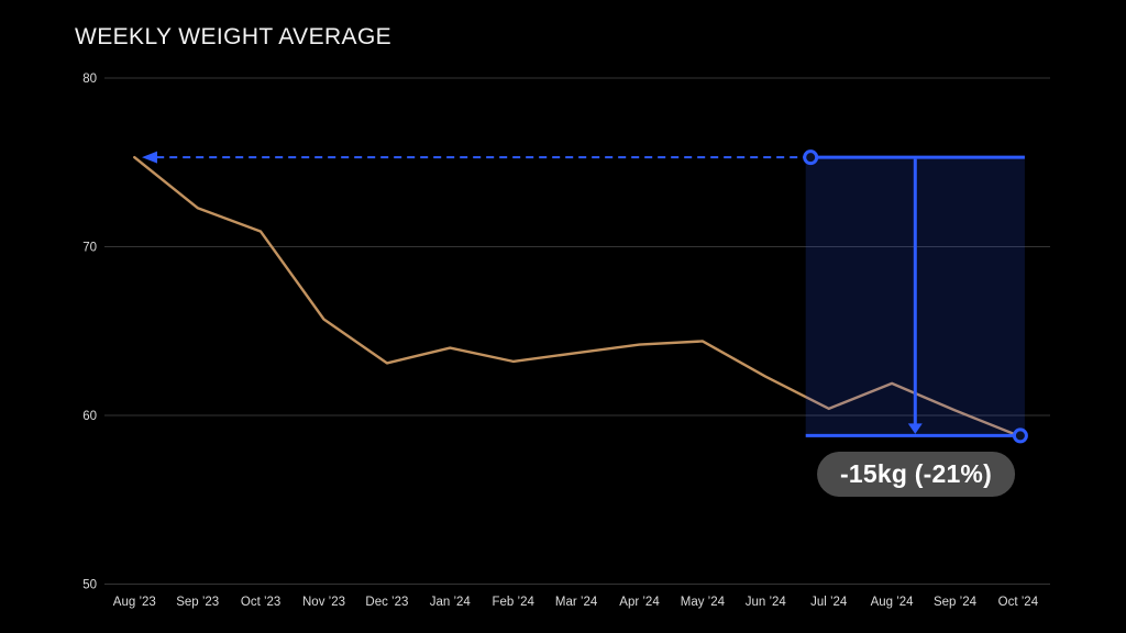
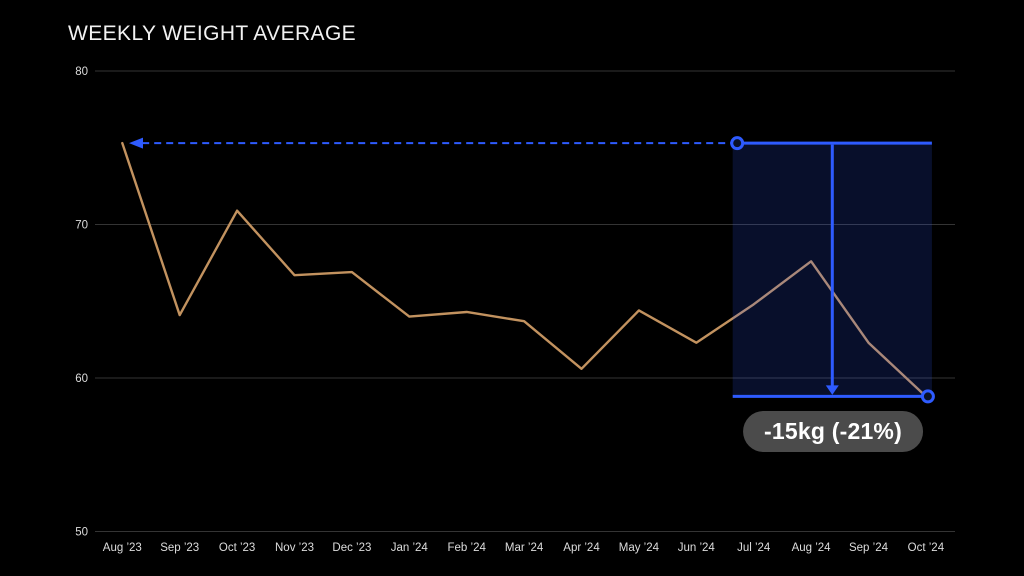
Sep ’23: 72.3 -> 64.1
Nov ’23: 65.7 -> 66.7
Dec ’23: 63.1 -> 66.9
Feb ’24: 63.2 -> 64.3
Apr ’24: 64.2 -> 60.6
Jul ’24: 60.4 -> 64.8
Aug ’24: 61.9 -> 67.6
Sep ’24: 60.3 -> 62.3
